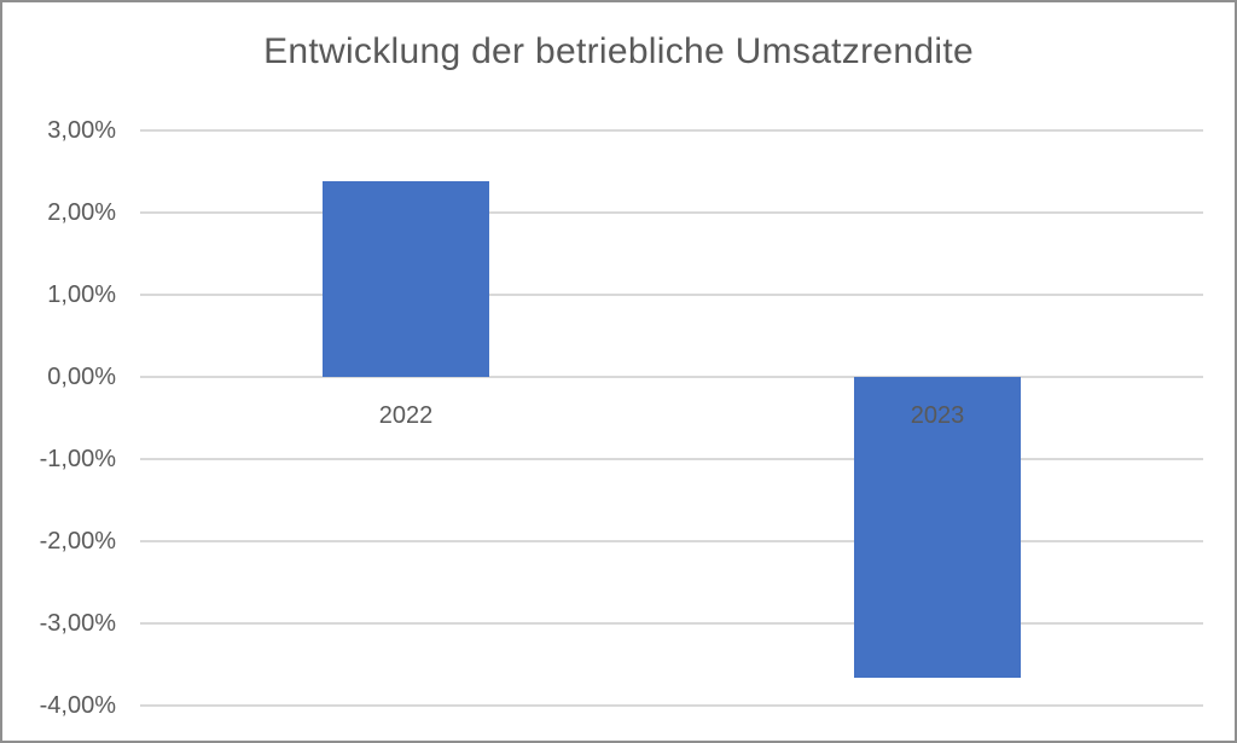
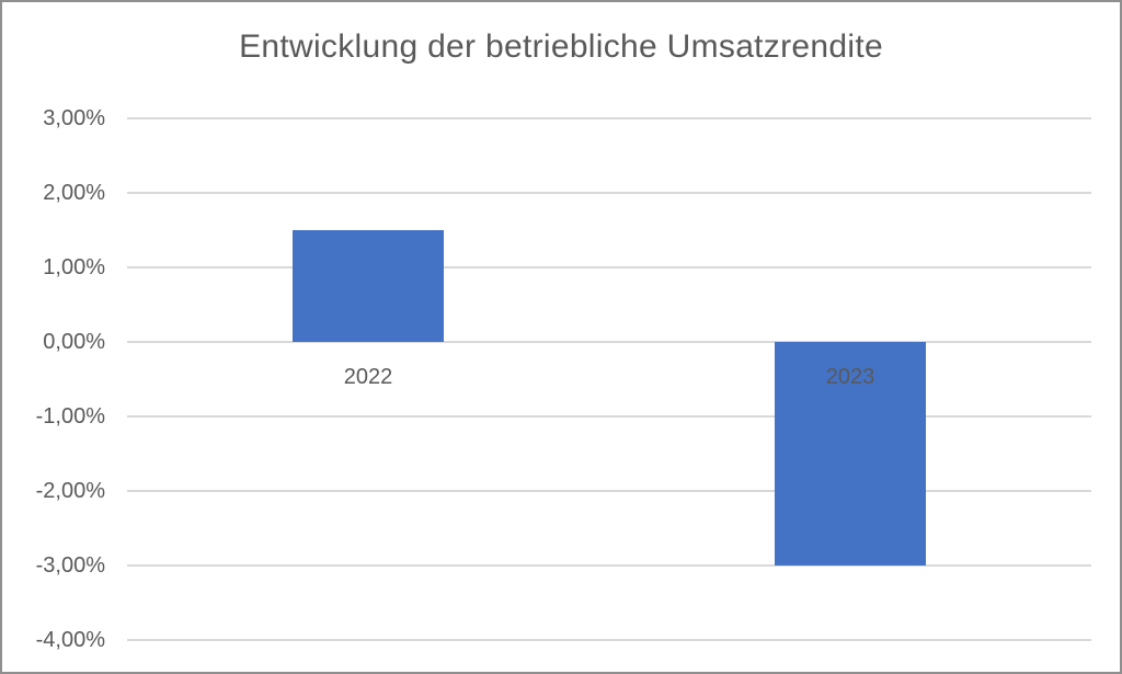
2022: 2,4% -> 1,5%
2023: -3,7% -> -3,0%
